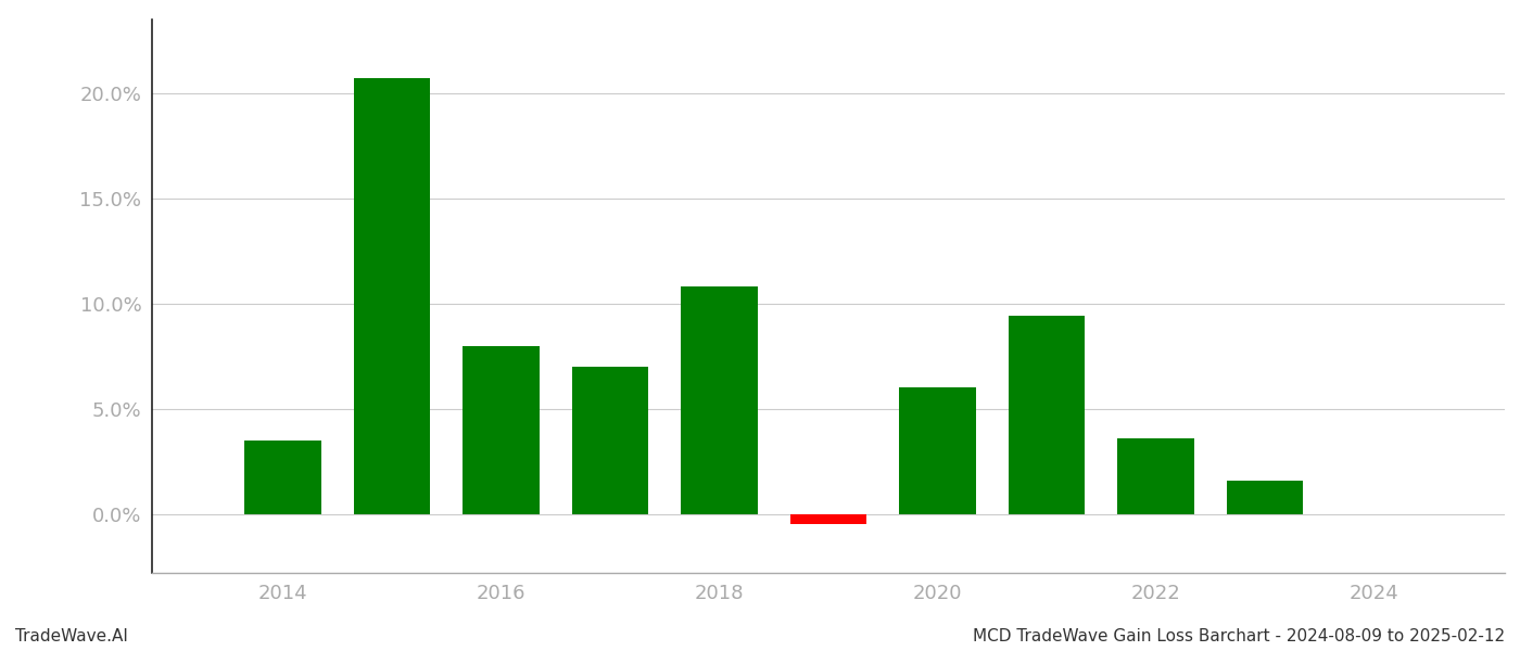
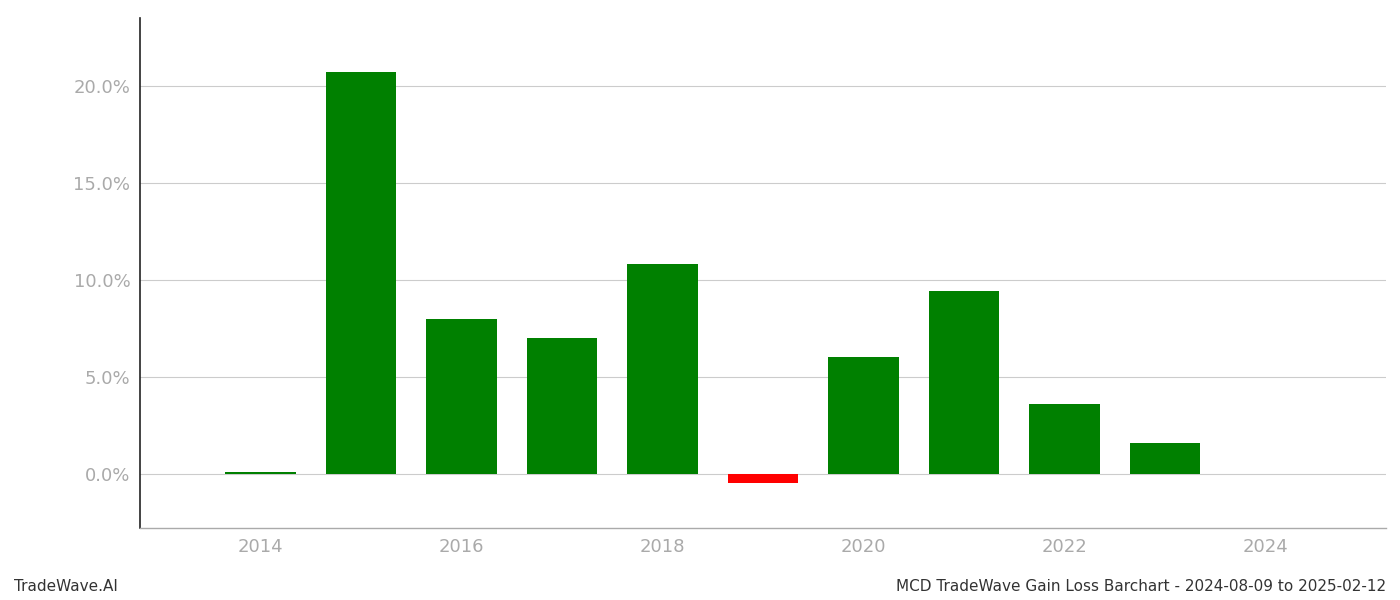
2014: 3.5% -> 0.1%
